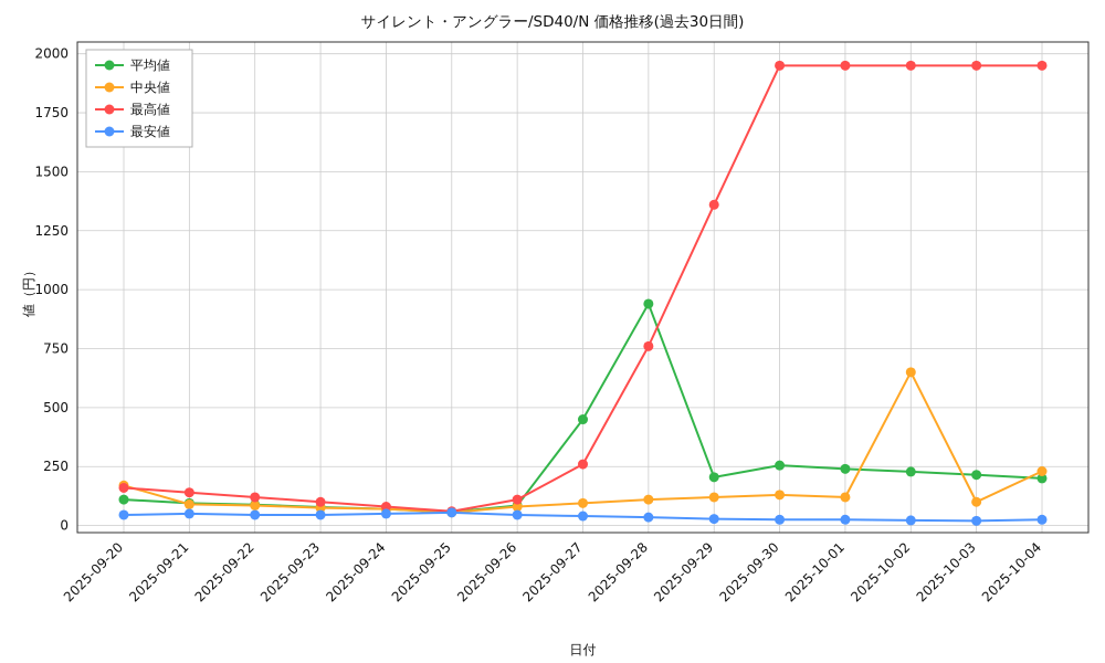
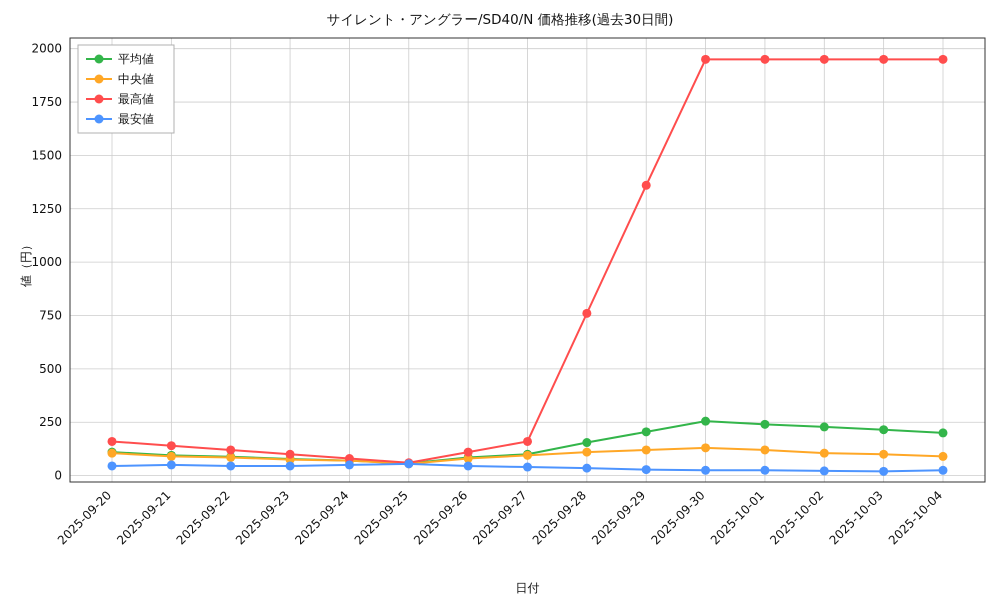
中央値/2025-09-20: 170 -> 100
平均値/2025-09-27: 450 -> 100
最高値/2025-09-27: 260 -> 160
平均値/2025-09-28: 940 -> 160
中央値/2025-10-02: 650 -> 100
中央値/2025-10-04: 230 -> 90
